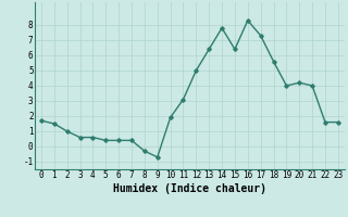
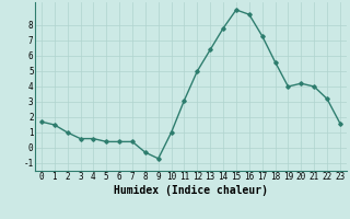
10: 1.9 -> 1.0
15: 6.4 -> 9.0
16: 8.3 -> 8.7
22: 1.6 -> 3.2
